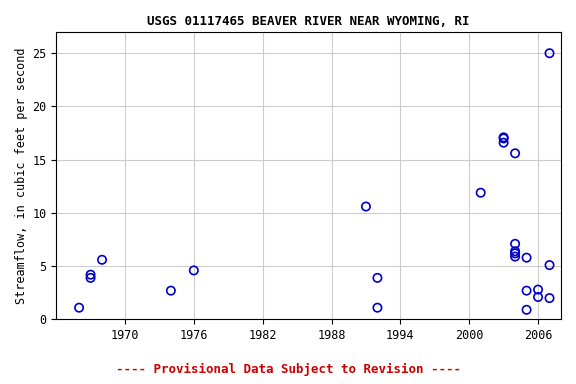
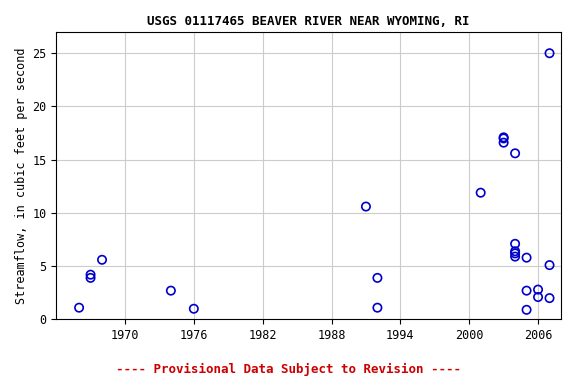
1976: 4.6 -> 1.0
